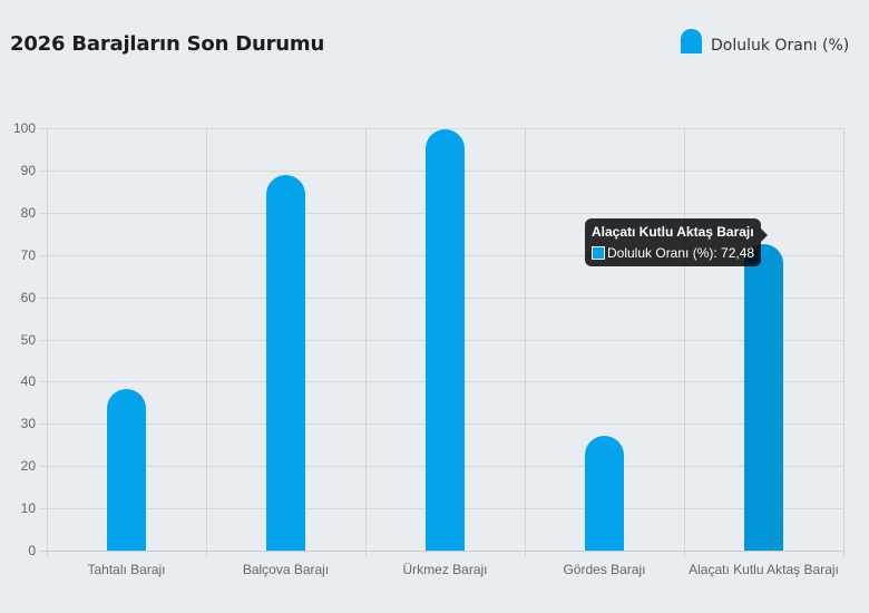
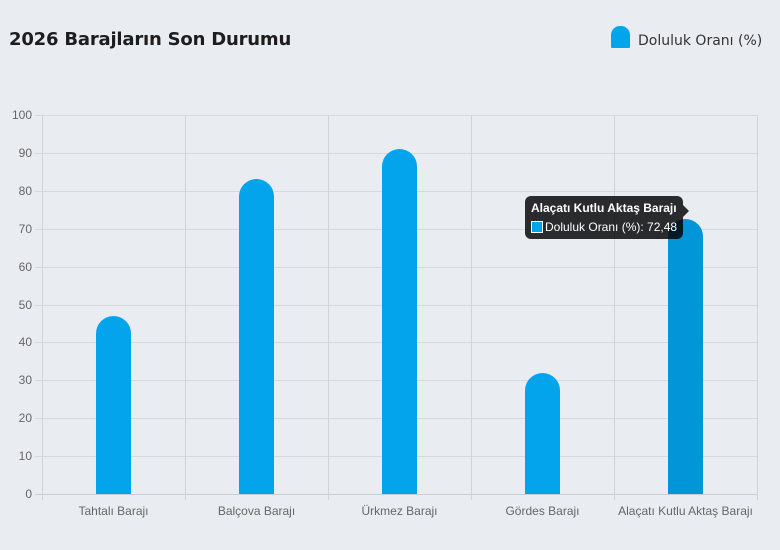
Tahtalı Barajı: 38 -> 47
Balçova Barajı: 89 -> 83
Ürkmez Barajı: 100 -> 91
Gördes Barajı: 27 -> 32
